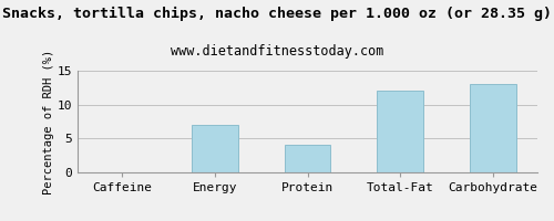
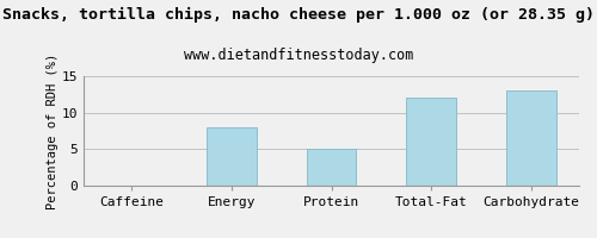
Energy: 7 -> 8
Protein: 4 -> 5
